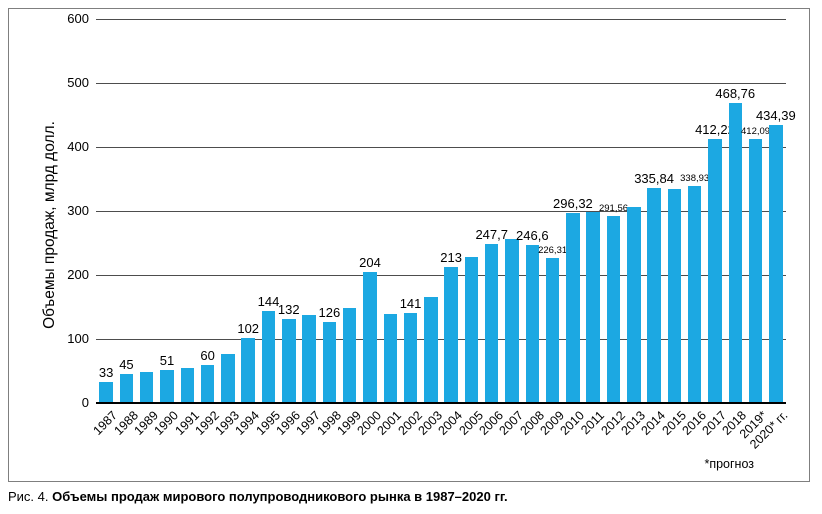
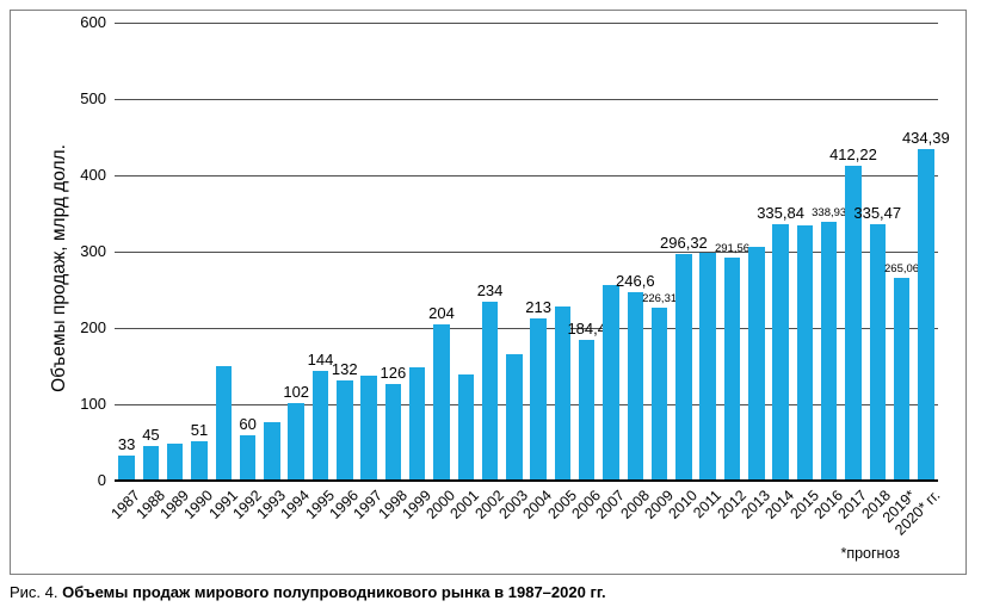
1991: 60 -> 150
2002: 141 -> 234
2006: 247,7 -> 184,4
2018: 468,76 -> 335,47
2019*: 412,09 -> 265,06
